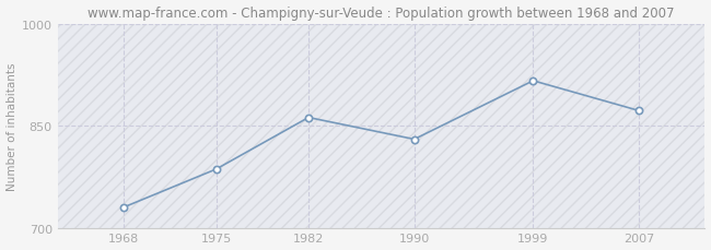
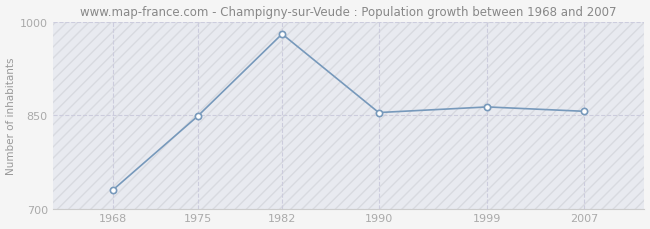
1975: 786 -> 848
1982: 862 -> 980
1990: 830 -> 854
1999: 916 -> 863
2007: 872 -> 856
